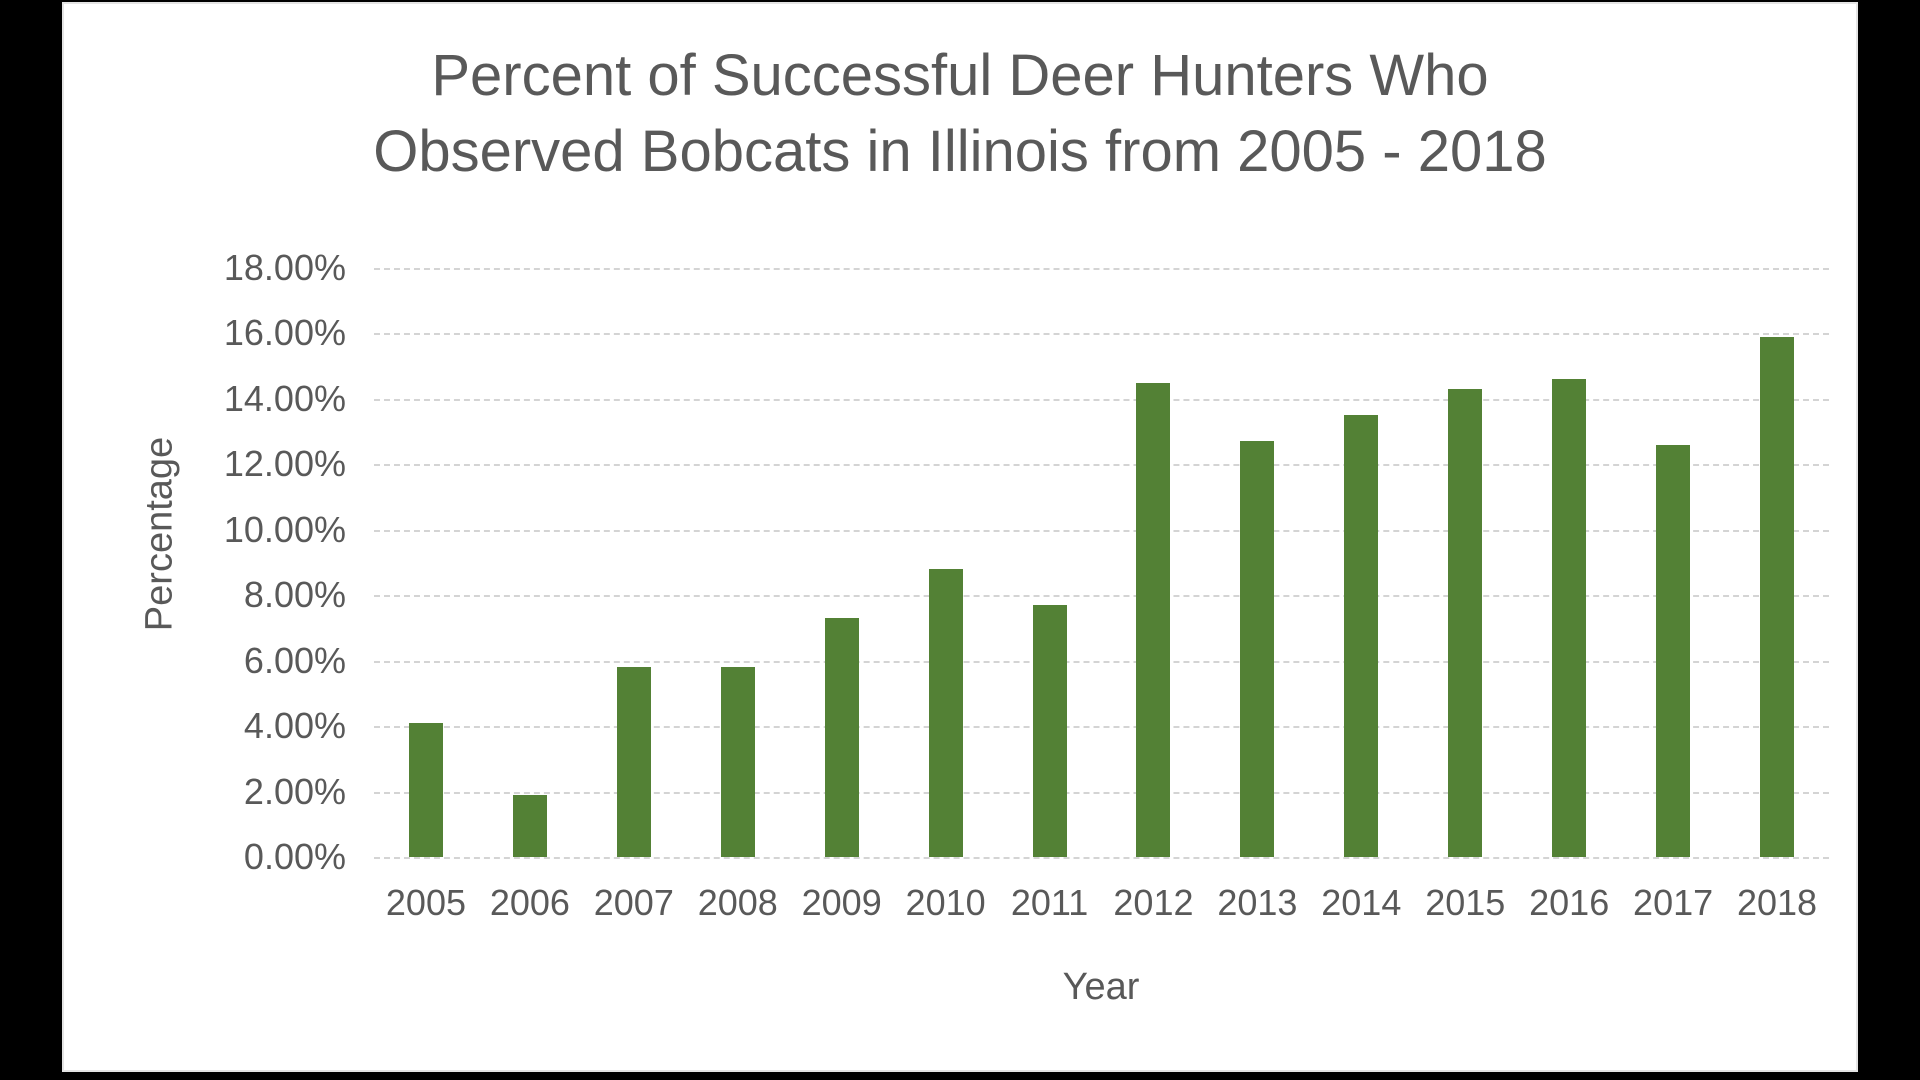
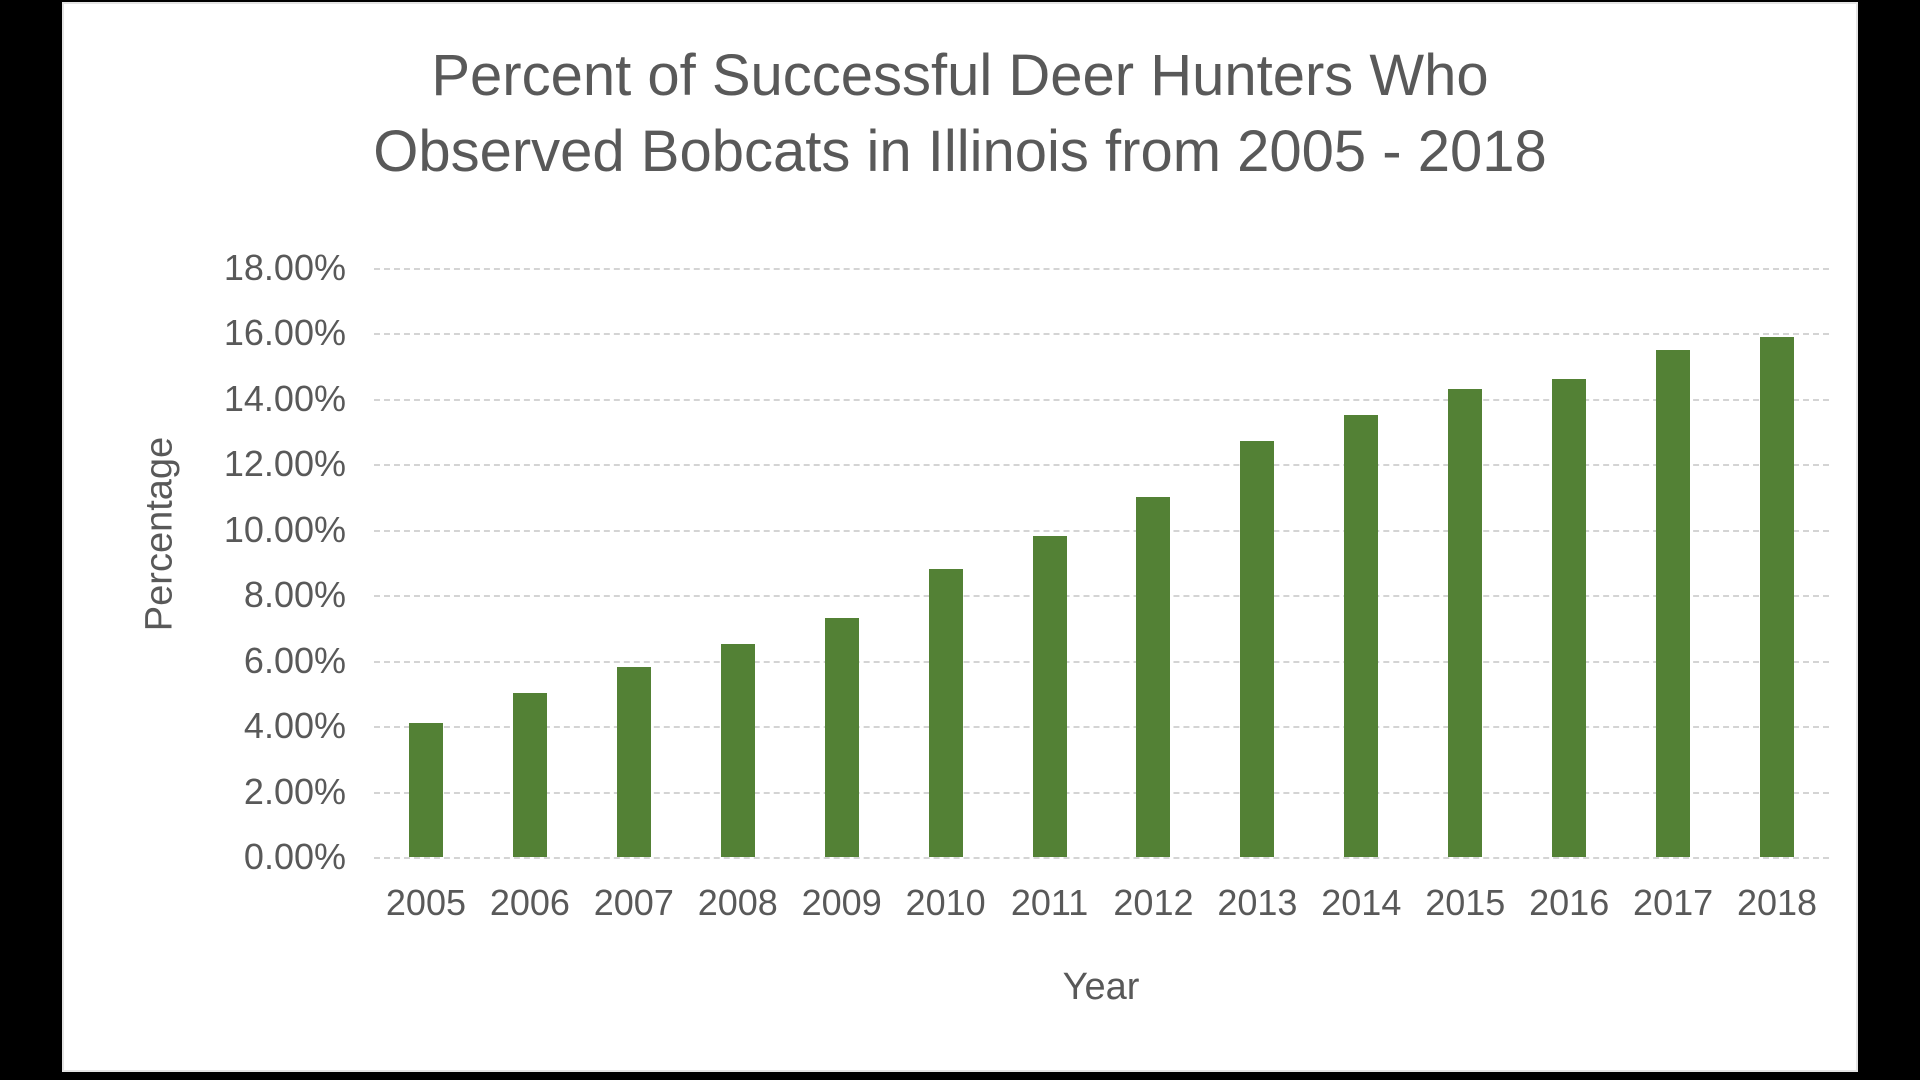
2006: 1.9% -> 5.0%
2008: 5.8% -> 6.5%
2011: 7.7% -> 9.8%
2012: 14.5% -> 11.0%
2017: 12.6% -> 15.5%
